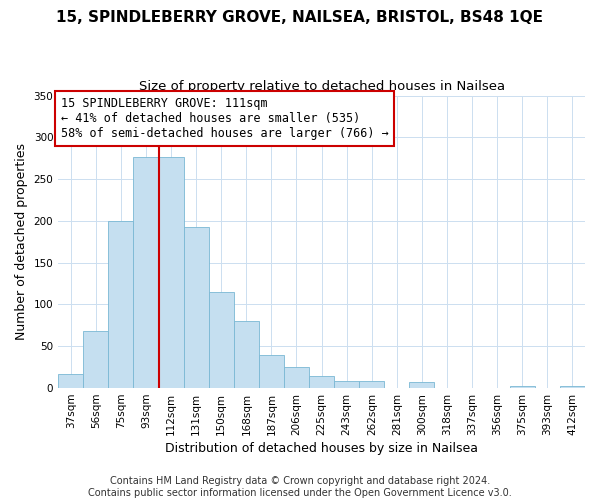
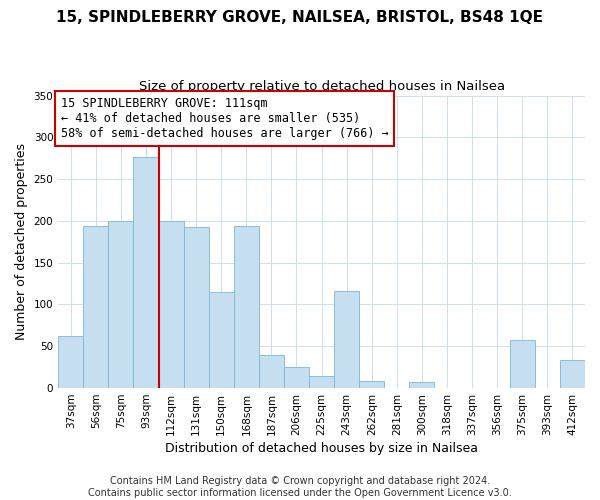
37sqm: 17 -> 62
56sqm: 68 -> 194
112sqm: 277 -> 200
168sqm: 80 -> 194
243sqm: 8 -> 116
375sqm: 2 -> 58
412sqm: 2 -> 34
